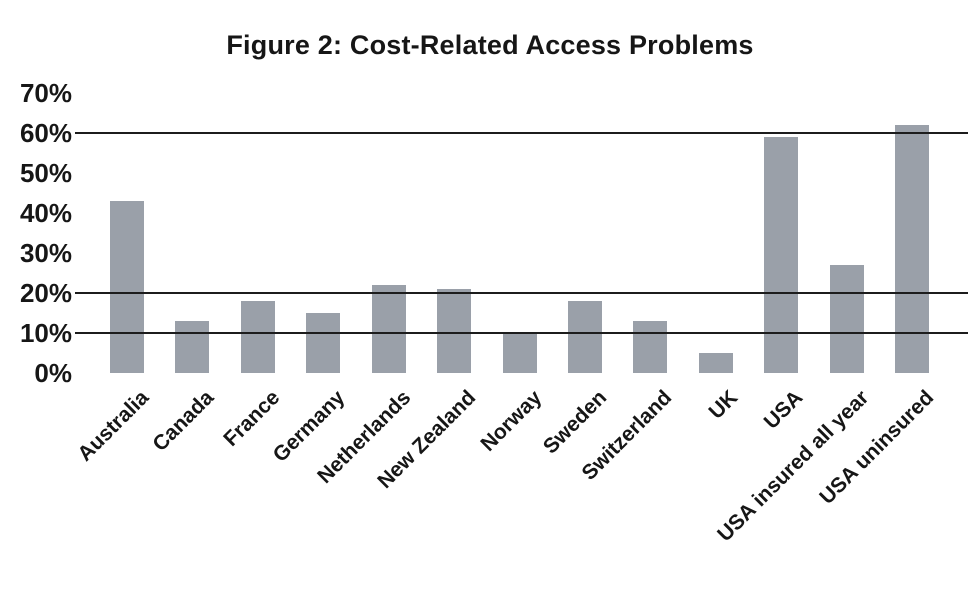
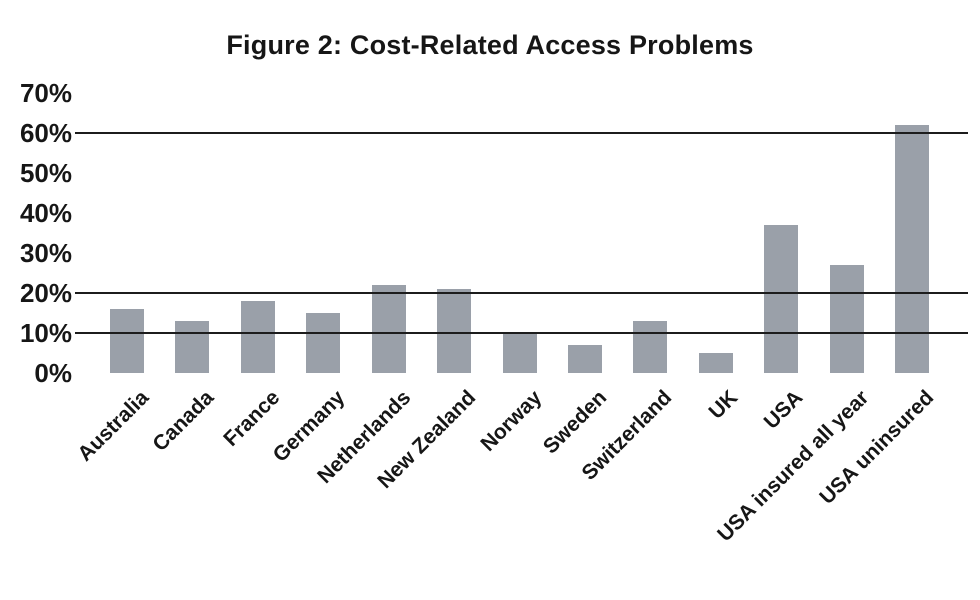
Australia: 43% -> 16%
Sweden: 18% -> 7%
USA: 59% -> 37%
